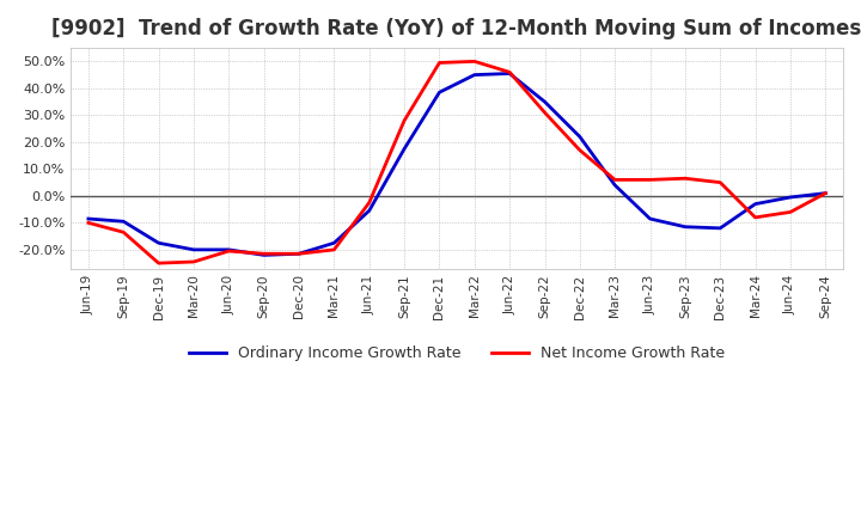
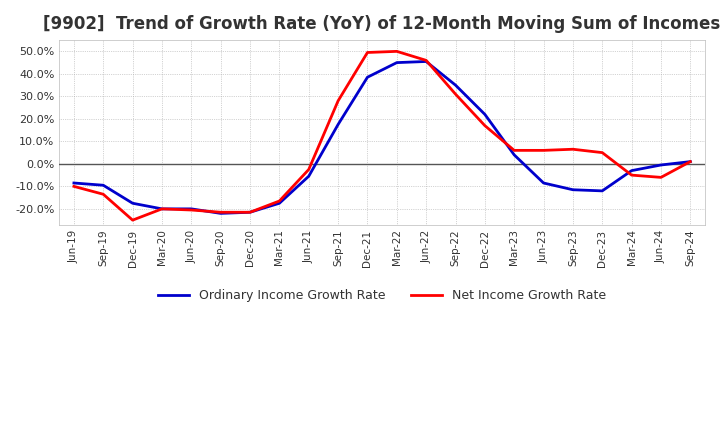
Net Income Growth Rate/Mar-20: -24.5% -> -20.0%
Net Income Growth Rate/Mar-21: -20.0% -> -16.5%
Net Income Growth Rate/Mar-24: -8.0% -> -5.0%
